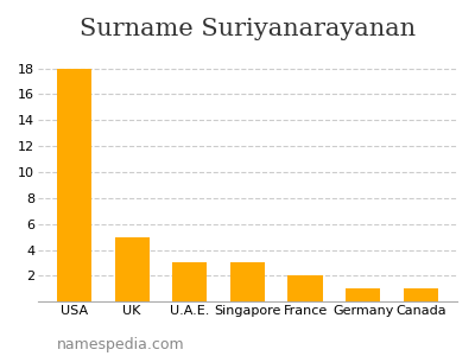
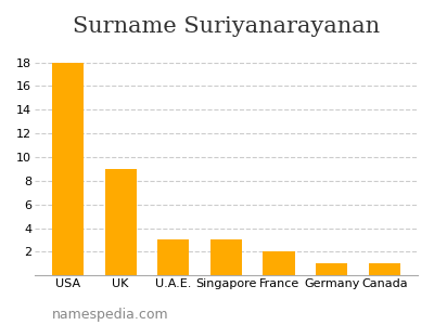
UK: 5 -> 9
